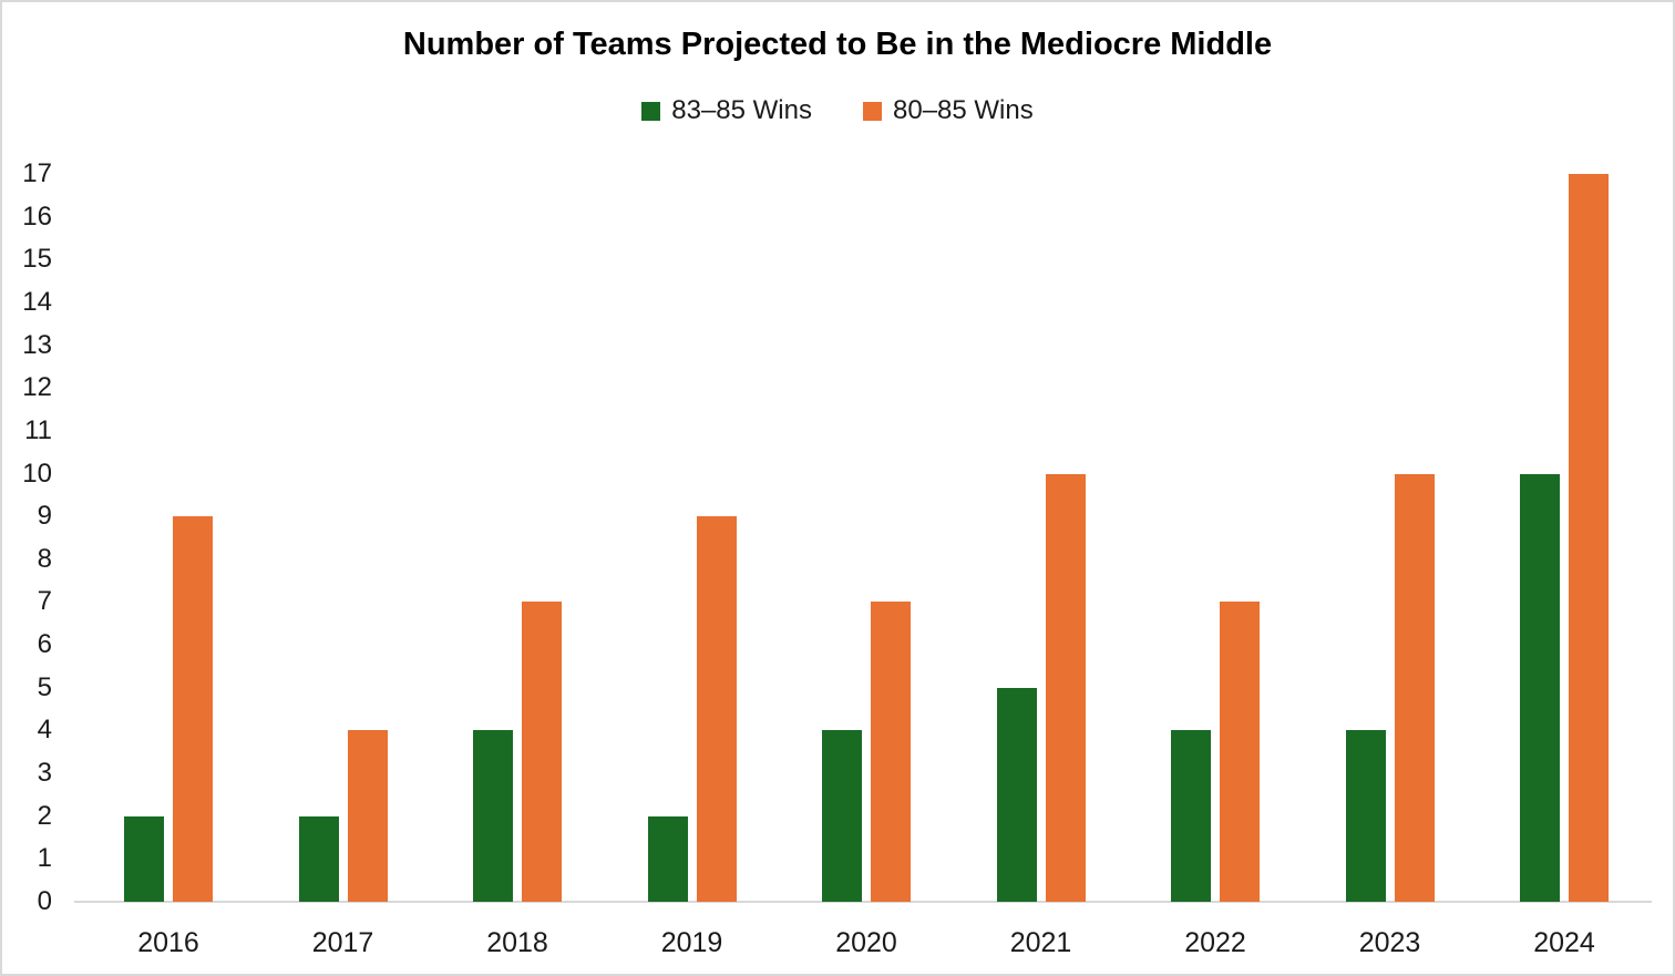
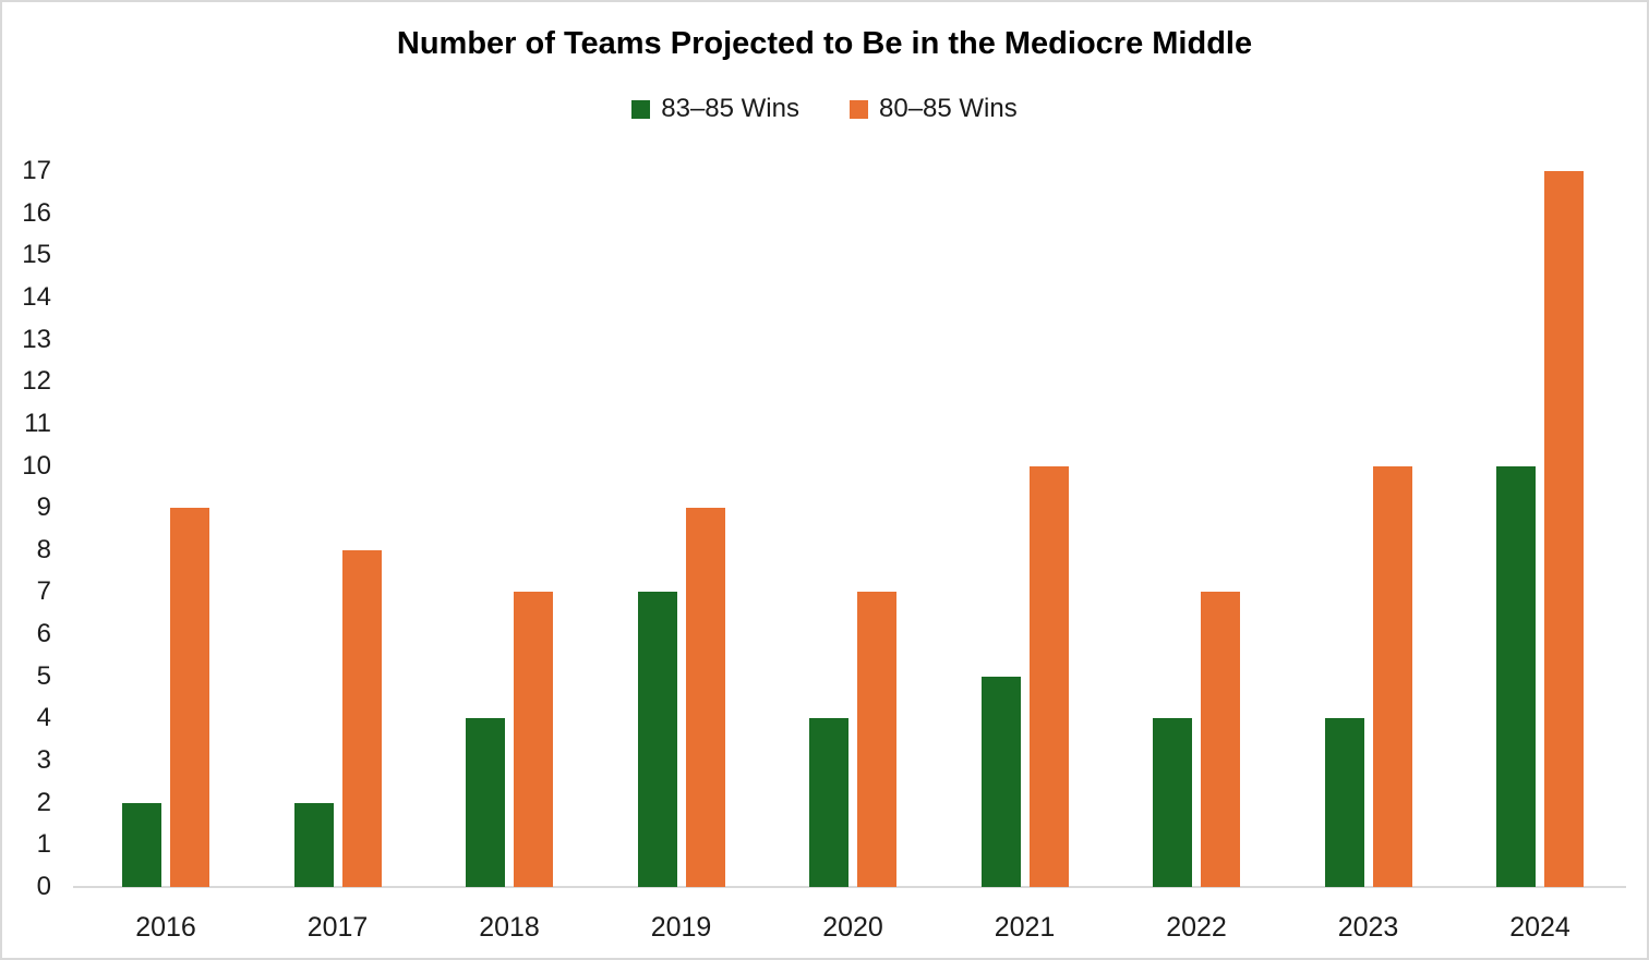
80–85 Wins/2017: 4 -> 8
83–85 Wins/2019: 2 -> 7
